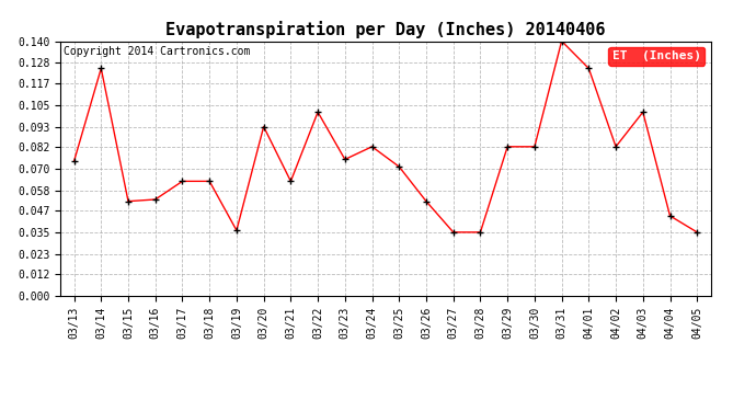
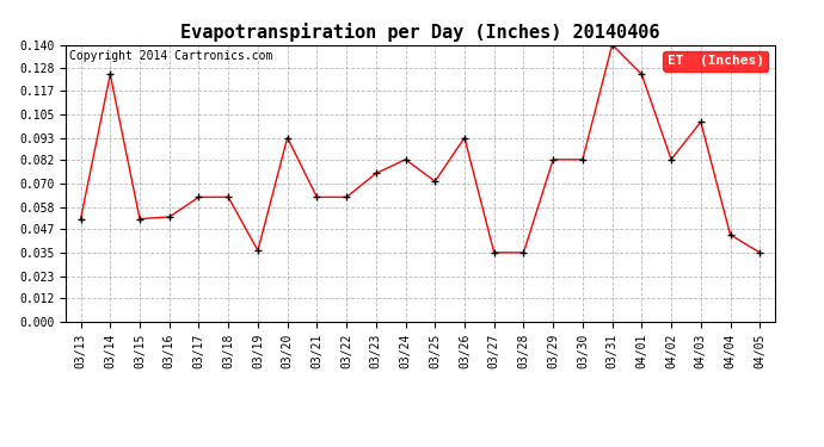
03/13: 0.074 -> 0.052
03/22: 0.101 -> 0.063
03/26: 0.052 -> 0.093
